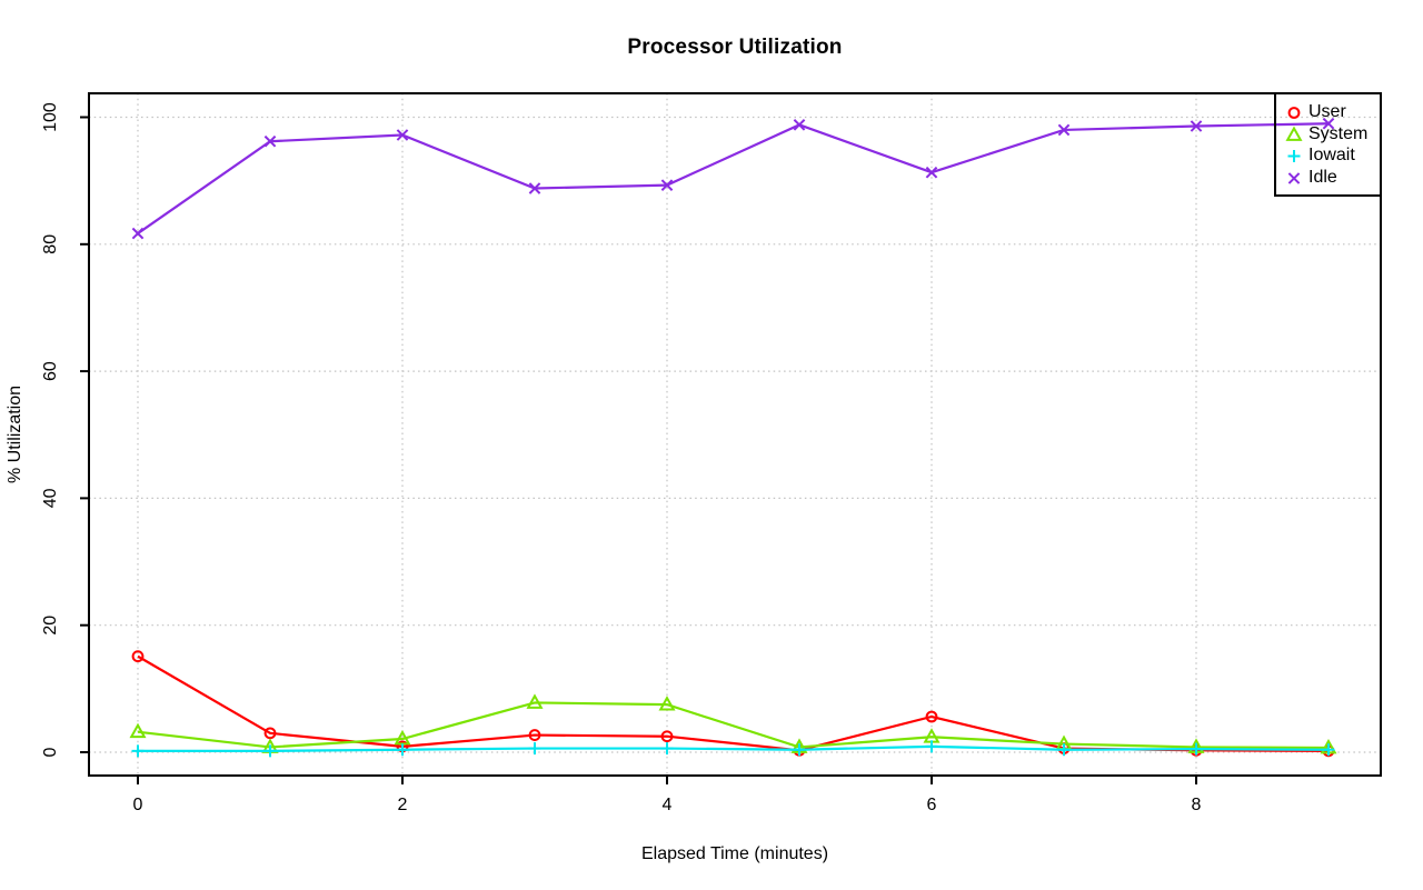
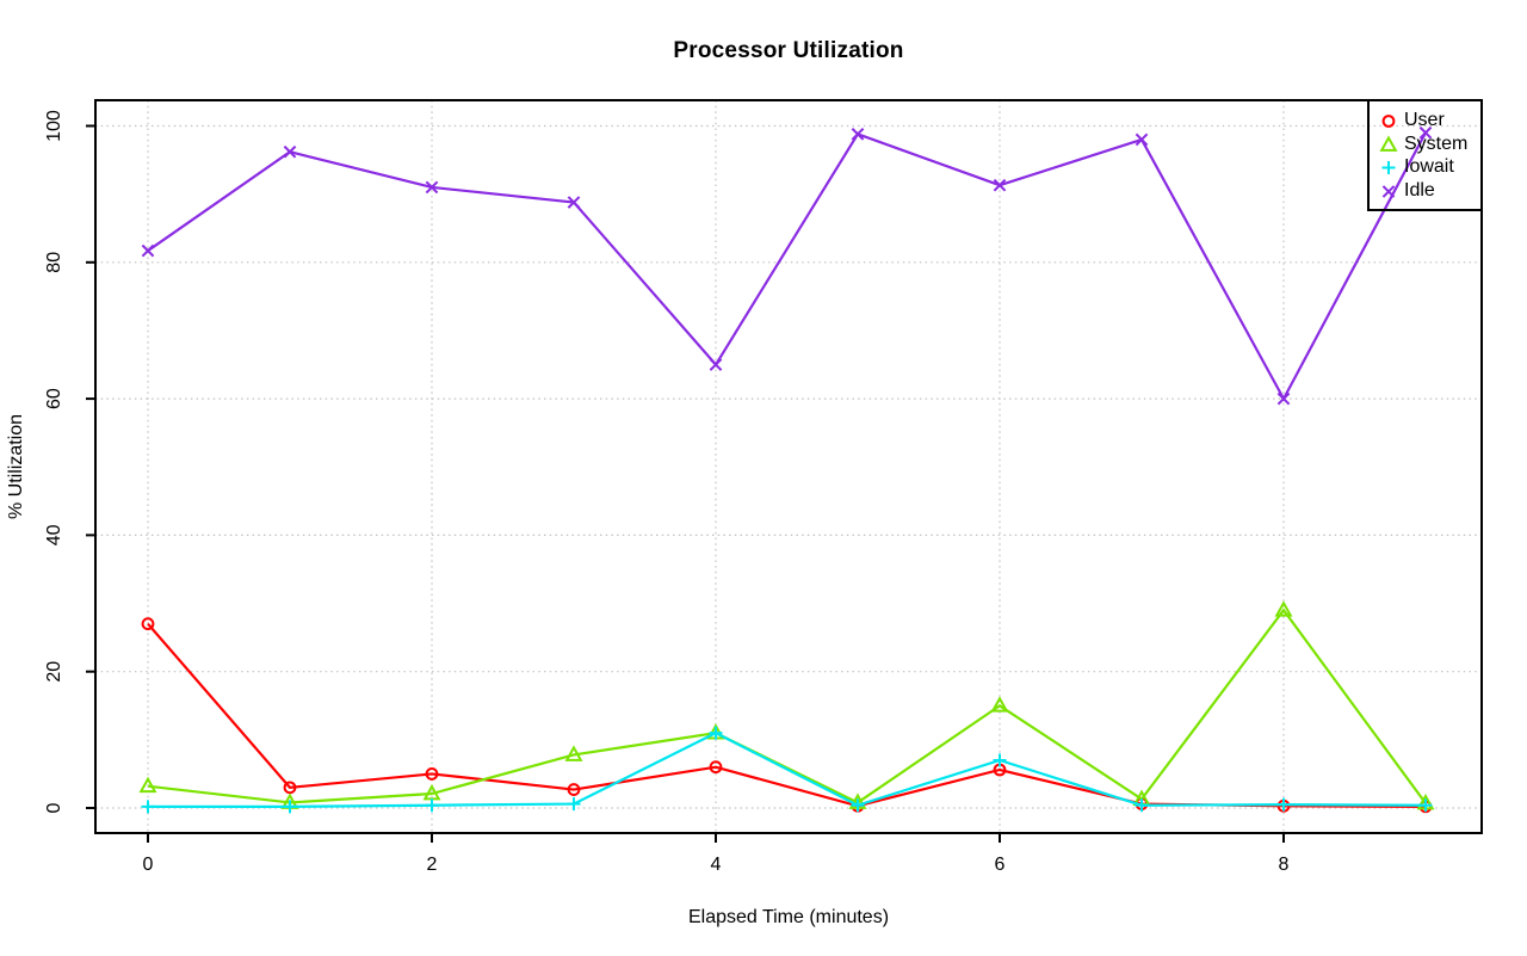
User/0: 15 -> 27
User/2: 1 -> 5
Idle/2: 97 -> 91
User/4: 2 -> 6
System/4: 8 -> 11
Iowait/4: 1 -> 11
Idle/4: 89 -> 65
System/6: 2 -> 15
Iowait/6: 1 -> 7
System/8: 1 -> 29
Idle/8: 99 -> 60
